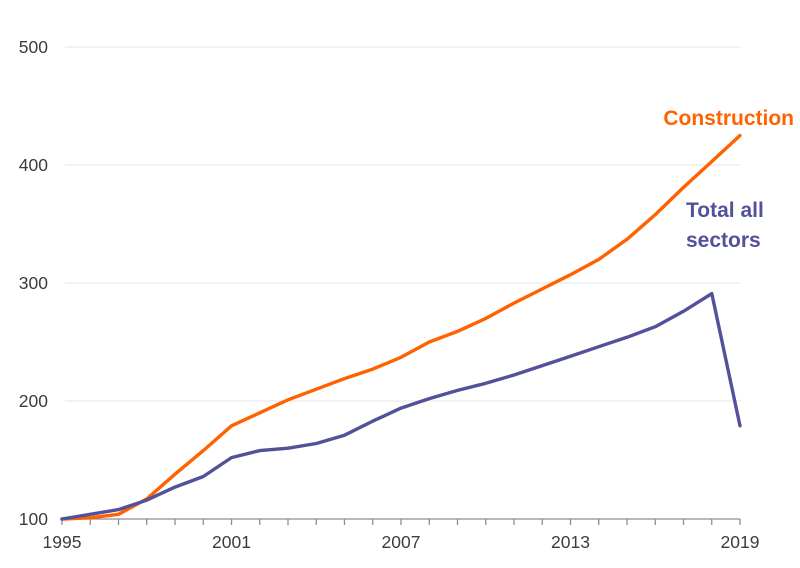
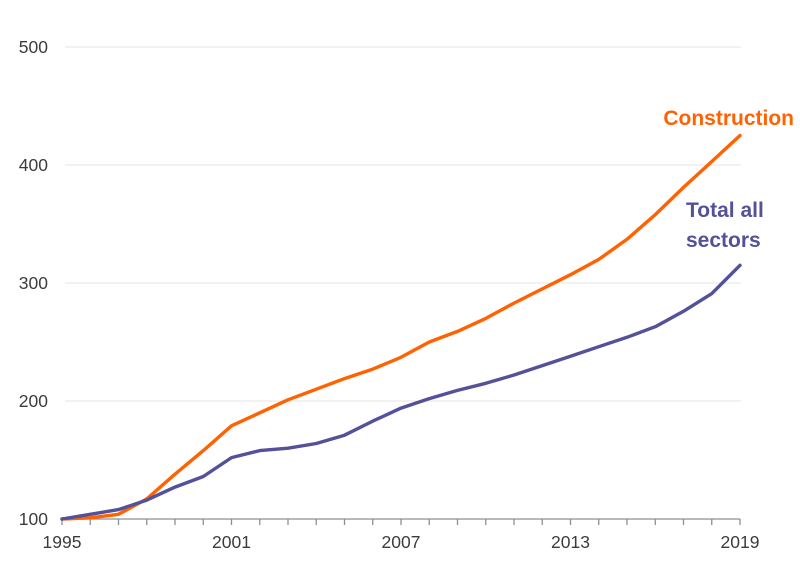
Total all sectors/2019: 179 -> 315
